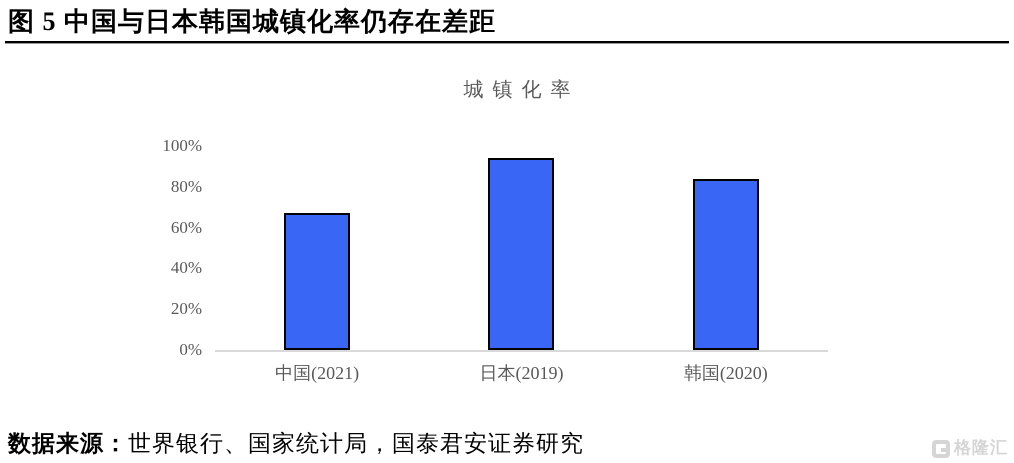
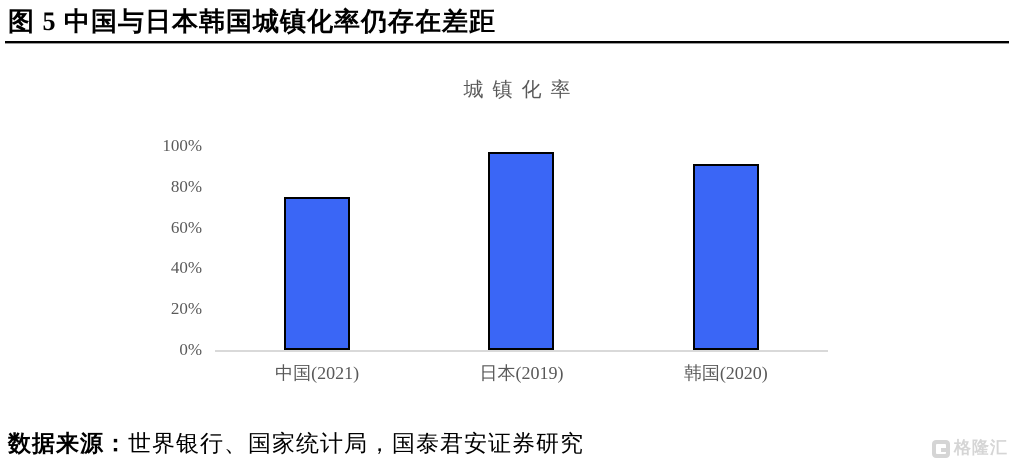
中国(2021): 65% -> 73%
日本(2019): 92% -> 95%
韩国(2020): 82% -> 89%
